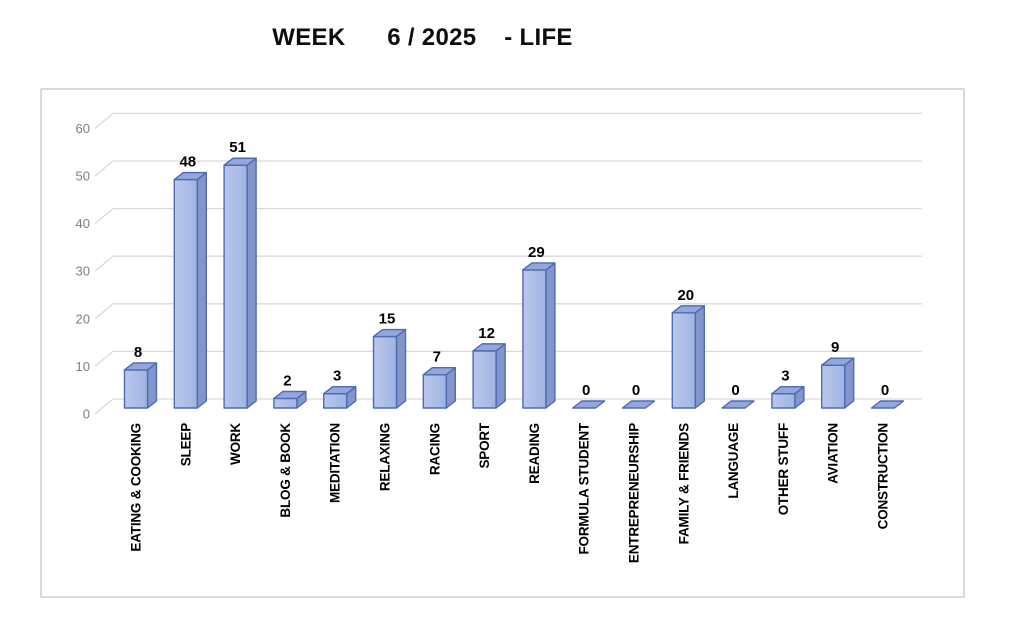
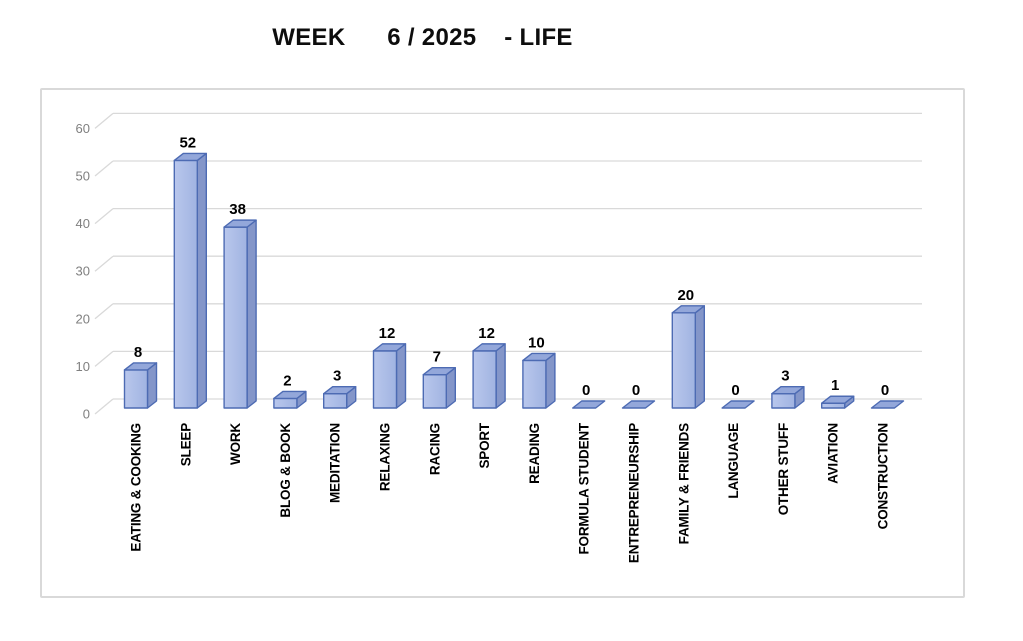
SLEEP: 48 -> 52
WORK: 51 -> 38
RELAXING: 15 -> 12
READING: 29 -> 10
AVIATION: 9 -> 1
